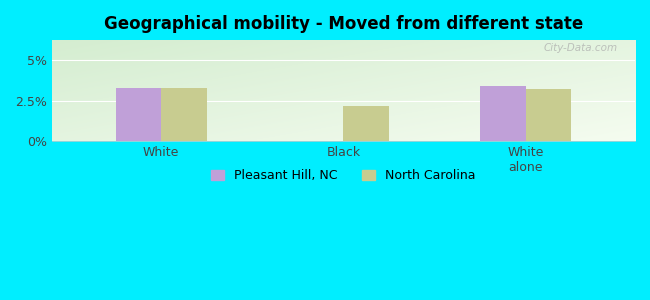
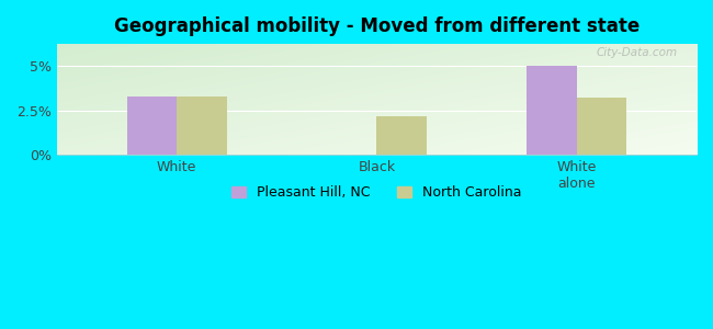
Pleasant Hill, NC/White alone: 3.4% -> 5.0%
